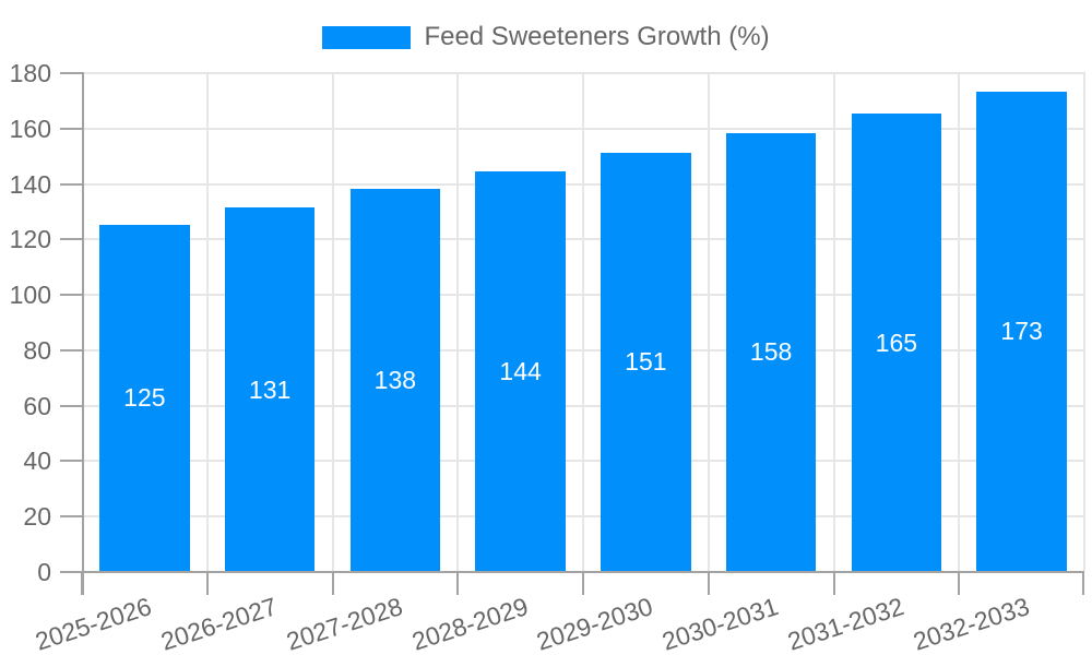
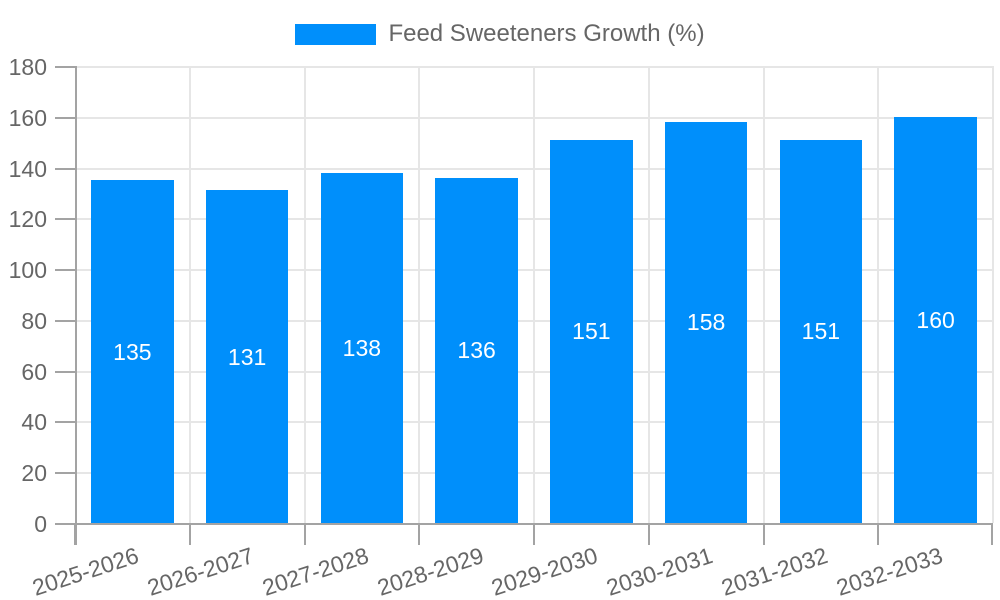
2025-2026: 125 -> 135
2028-2029: 144 -> 136
2031-2032: 165 -> 151
2032-2033: 173 -> 160
